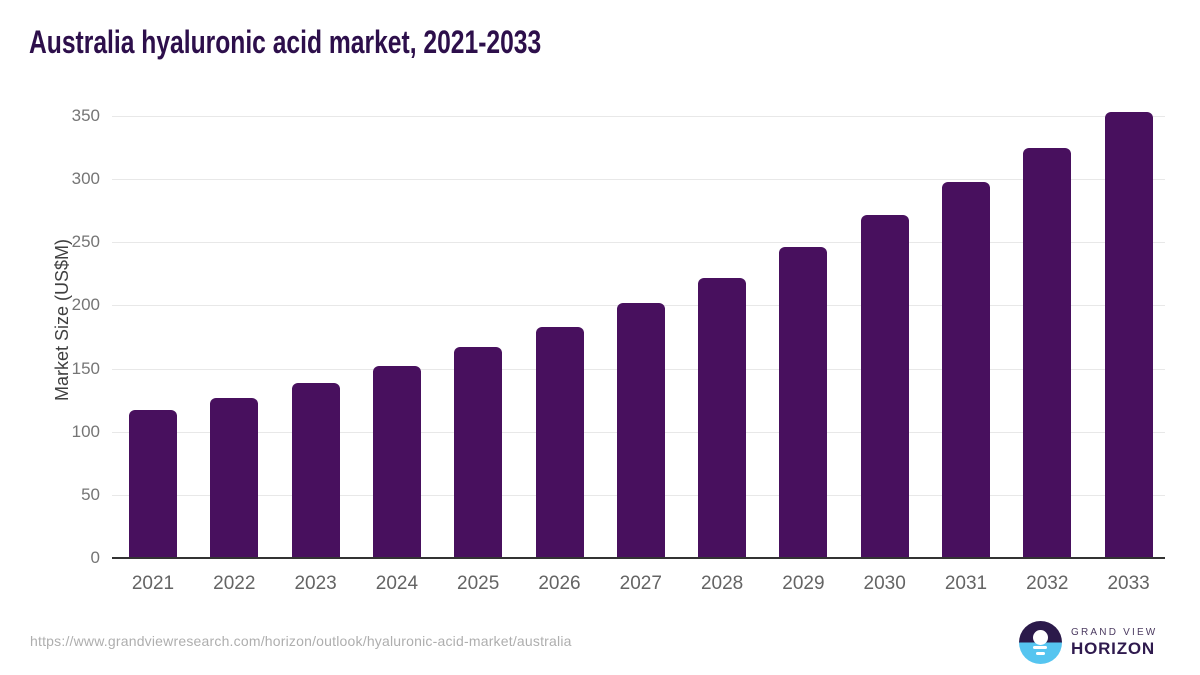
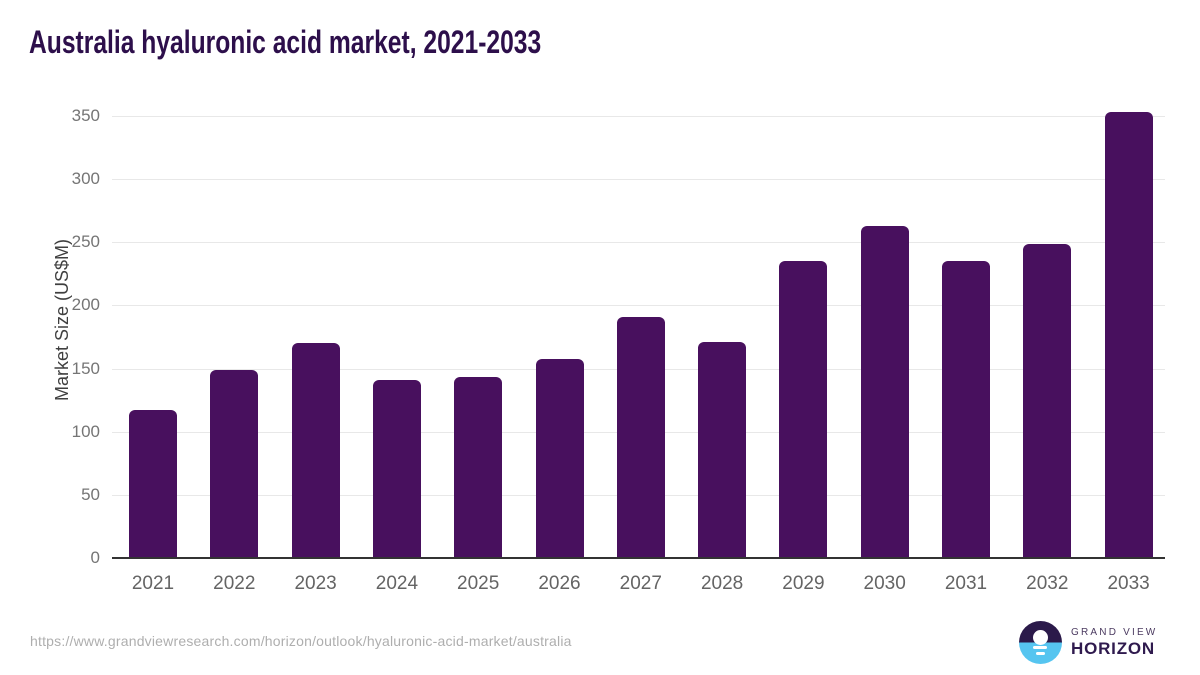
2022: 127 -> 149
2023: 139 -> 170
2024: 152 -> 141
2025: 167 -> 143
2026: 183 -> 158
2027: 202 -> 191
2028: 222 -> 171
2029: 246 -> 235
2030: 272 -> 263
2031: 298 -> 235
2032: 325 -> 249
